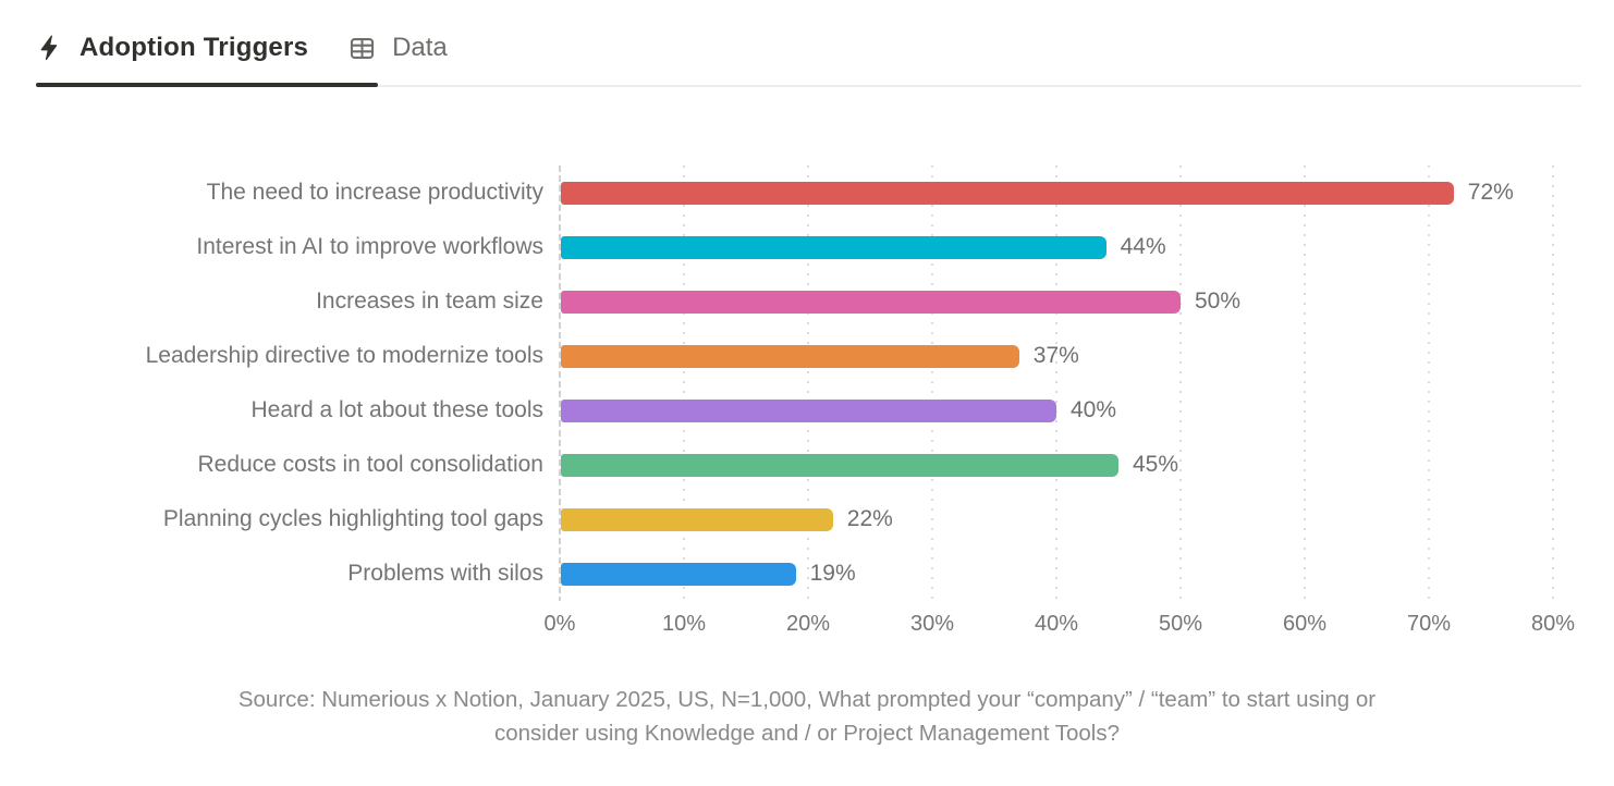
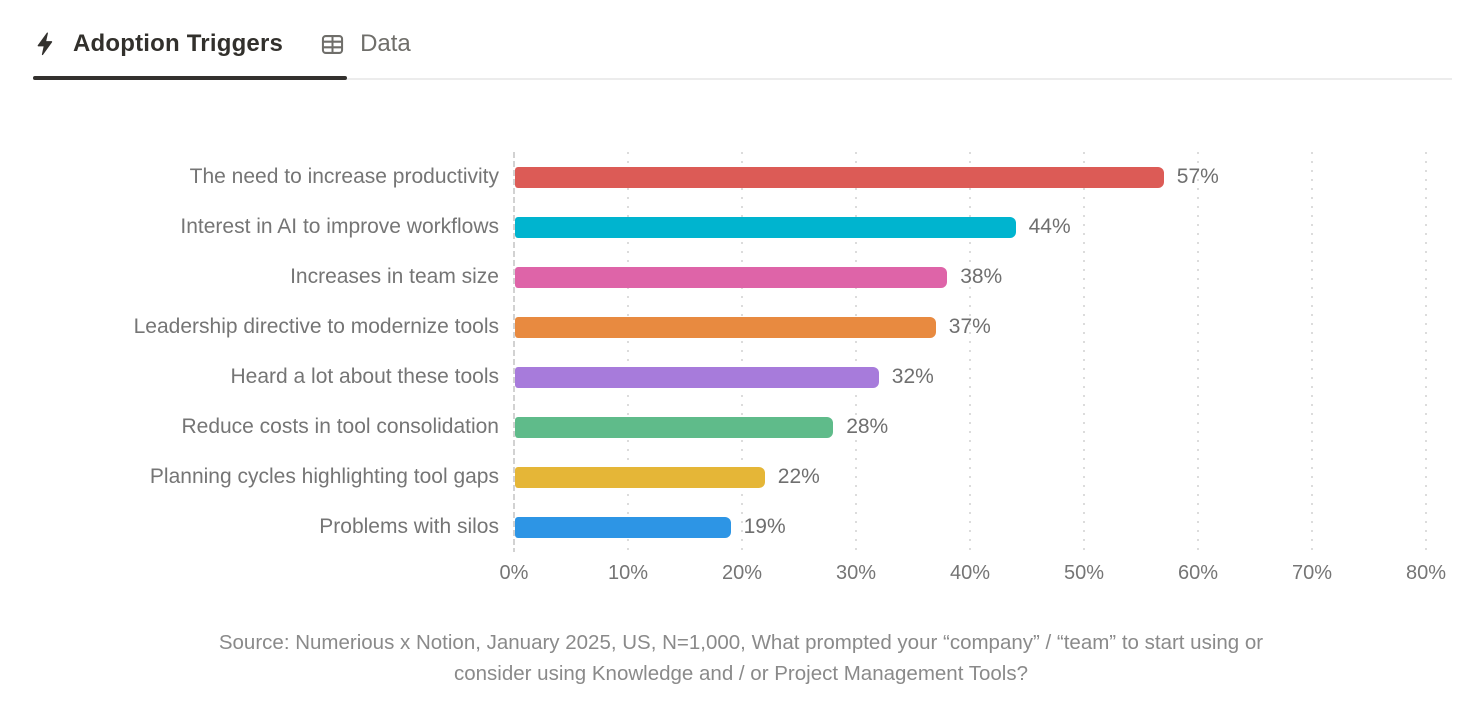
The need to increase productivity: 72% -> 57%
Increases in team size: 50% -> 38%
Heard a lot about these tools: 40% -> 32%
Reduce costs in tool consolidation: 45% -> 28%
